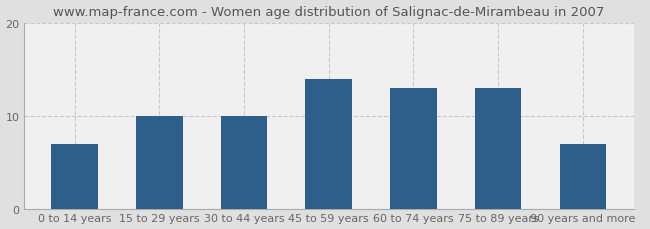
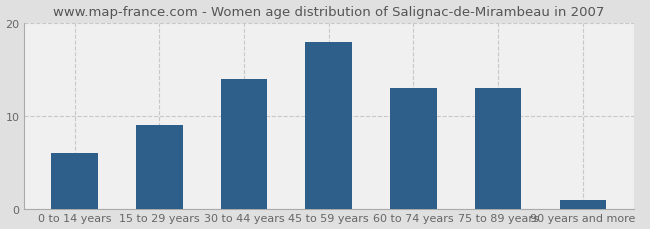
0 to 14 years: 7 -> 6
15 to 29 years: 10 -> 9
30 to 44 years: 10 -> 14
45 to 59 years: 14 -> 18
90 years and more: 7 -> 1
